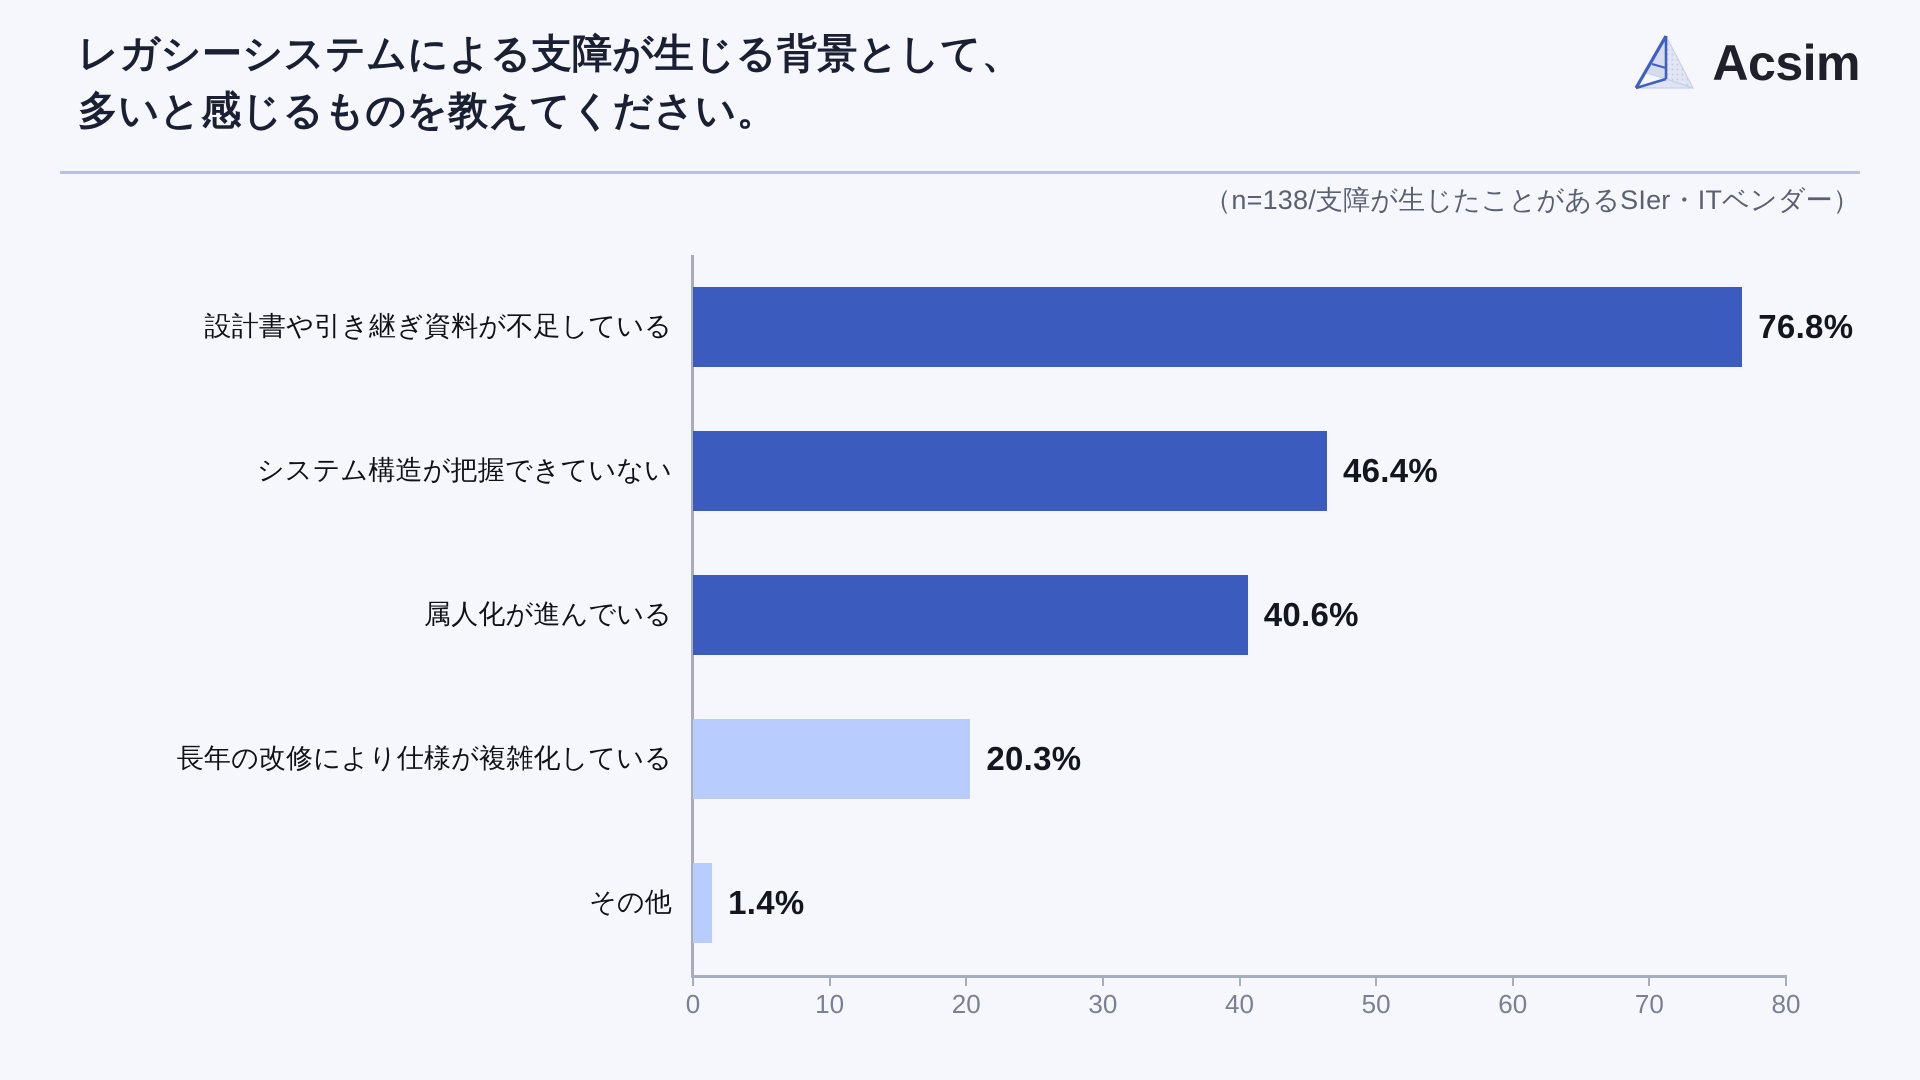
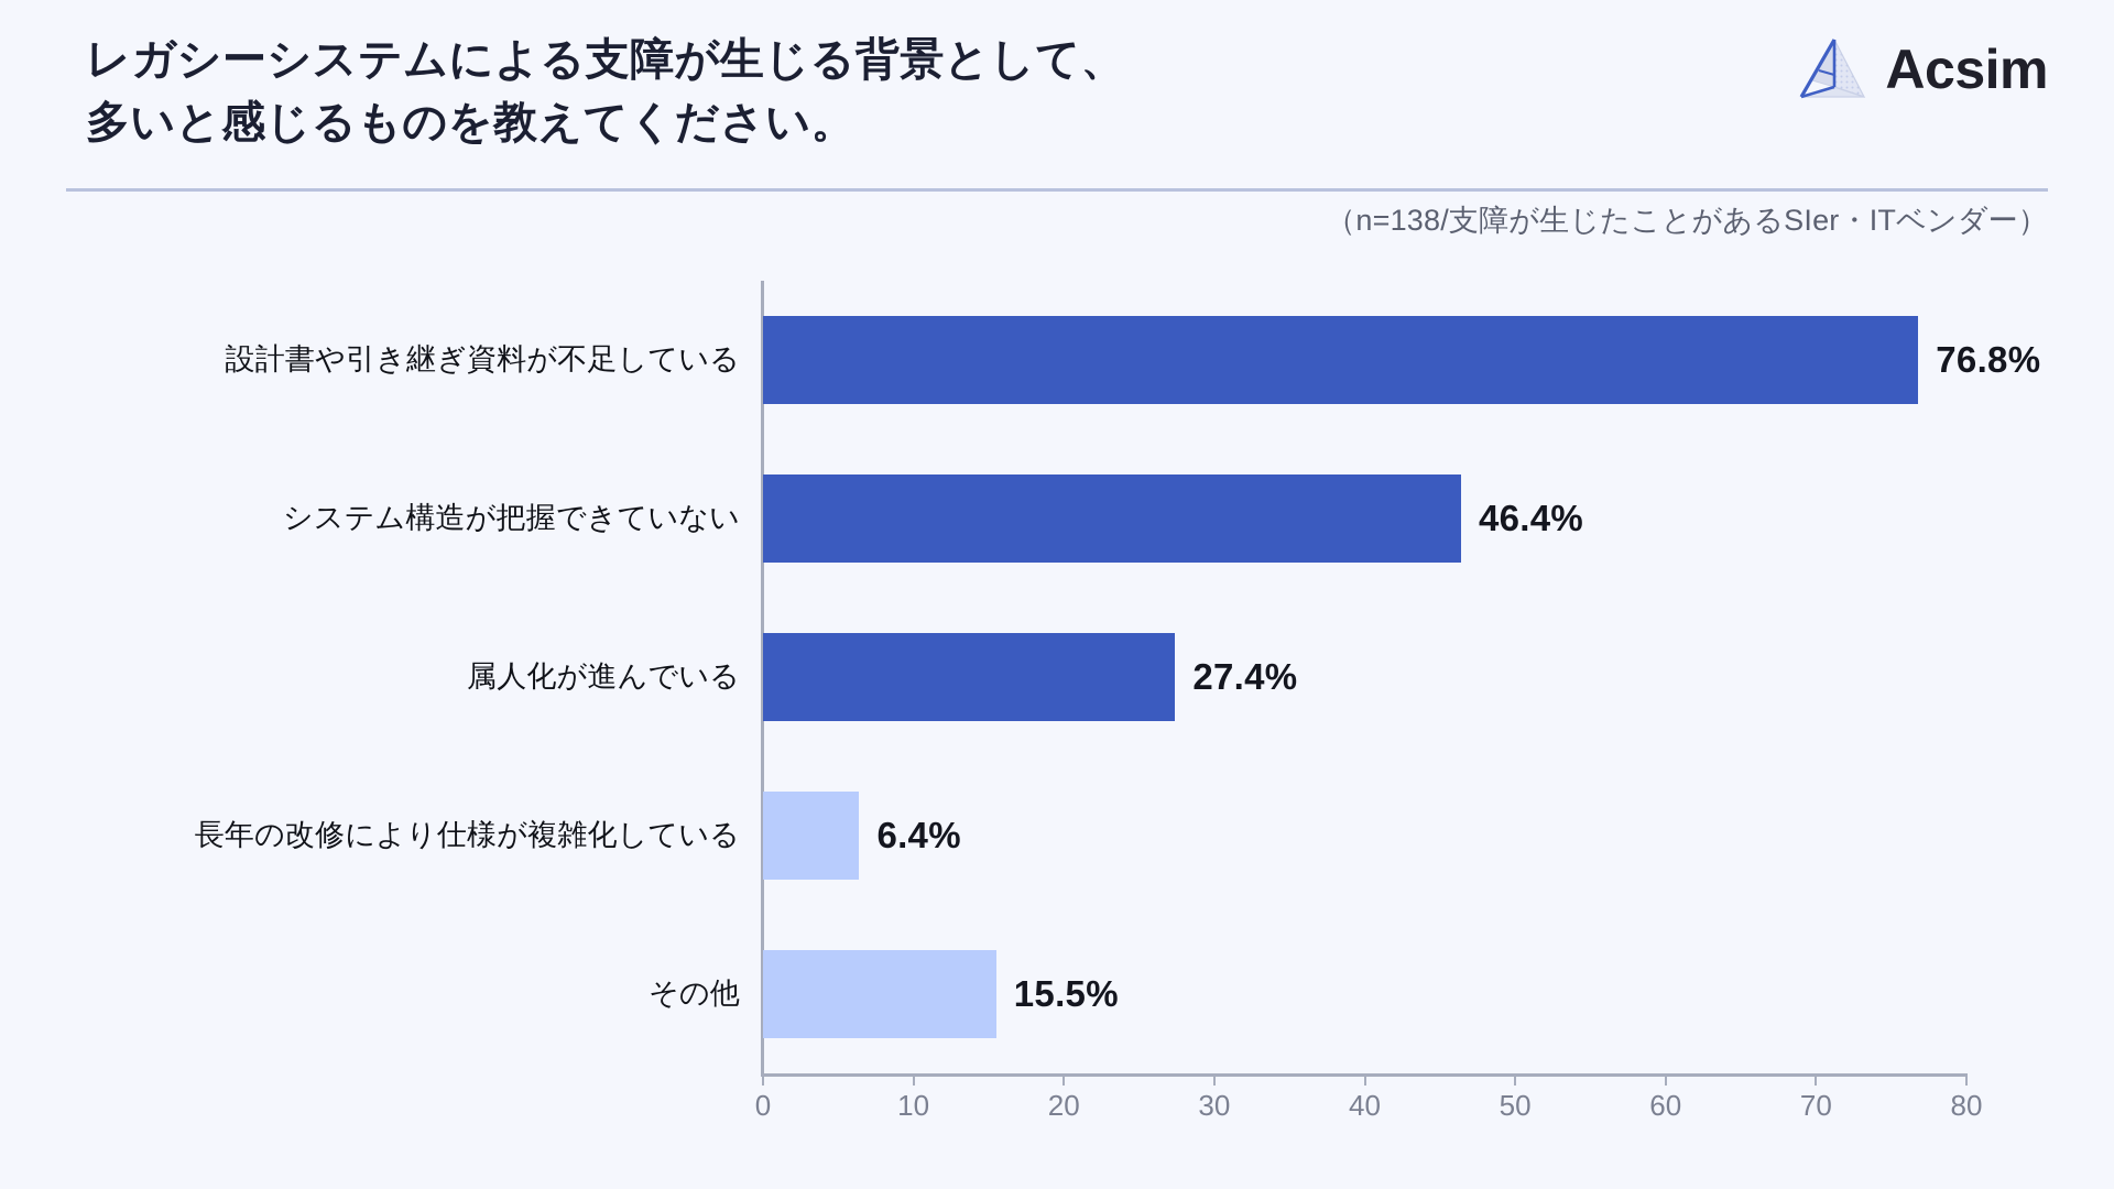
属人化が進んでいる: 40.6% -> 27.4%
長年の改修により仕様が複雑化している: 20.3% -> 6.4%
その他: 1.4% -> 15.5%
